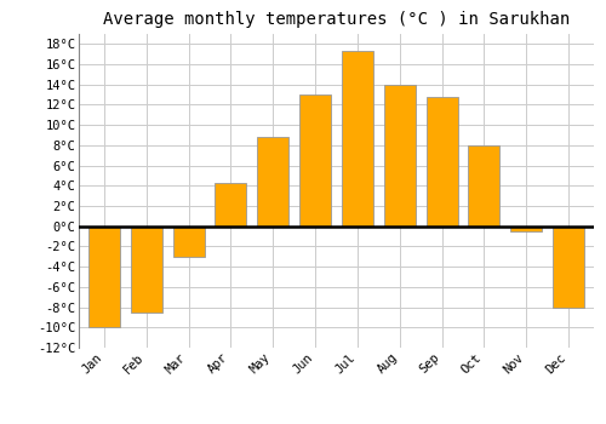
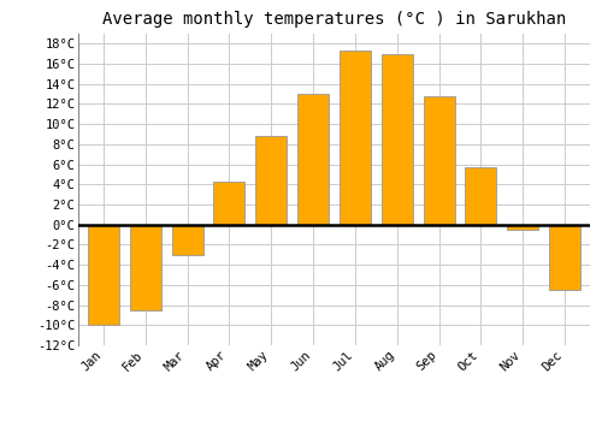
Aug: 14.0°C -> 17.0°C
Oct: 8.0°C -> 5.7°C
Dec: -8.0°C -> -6.5°C
